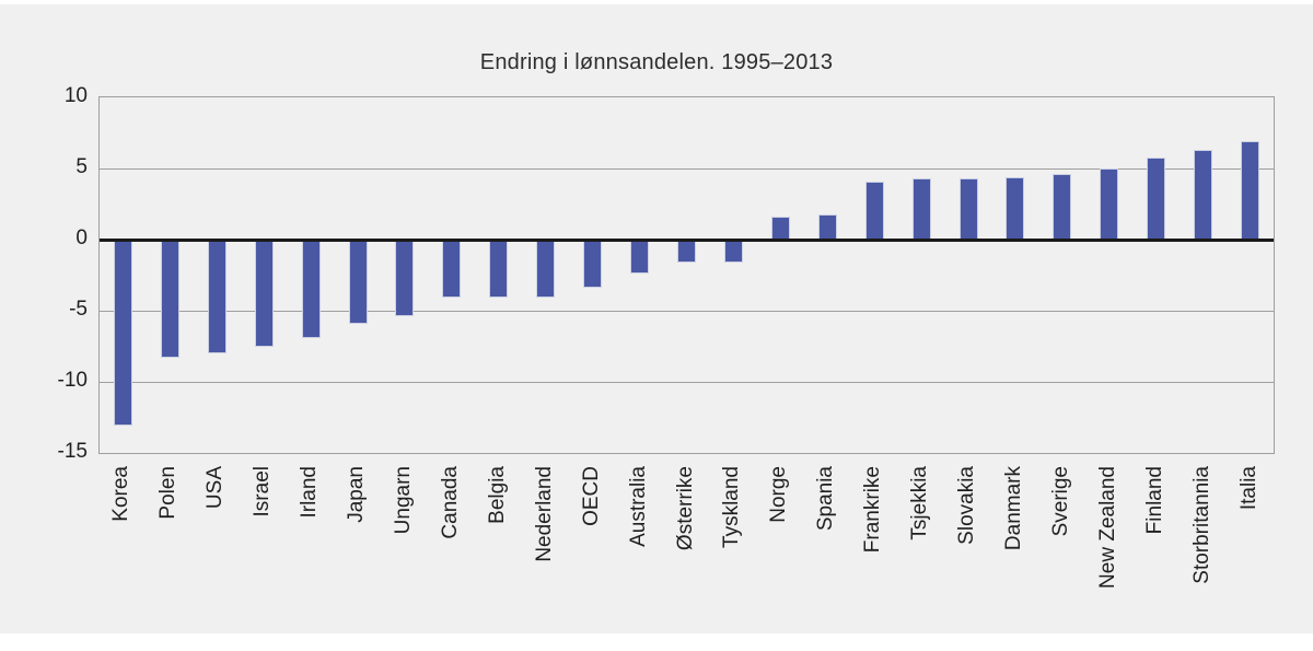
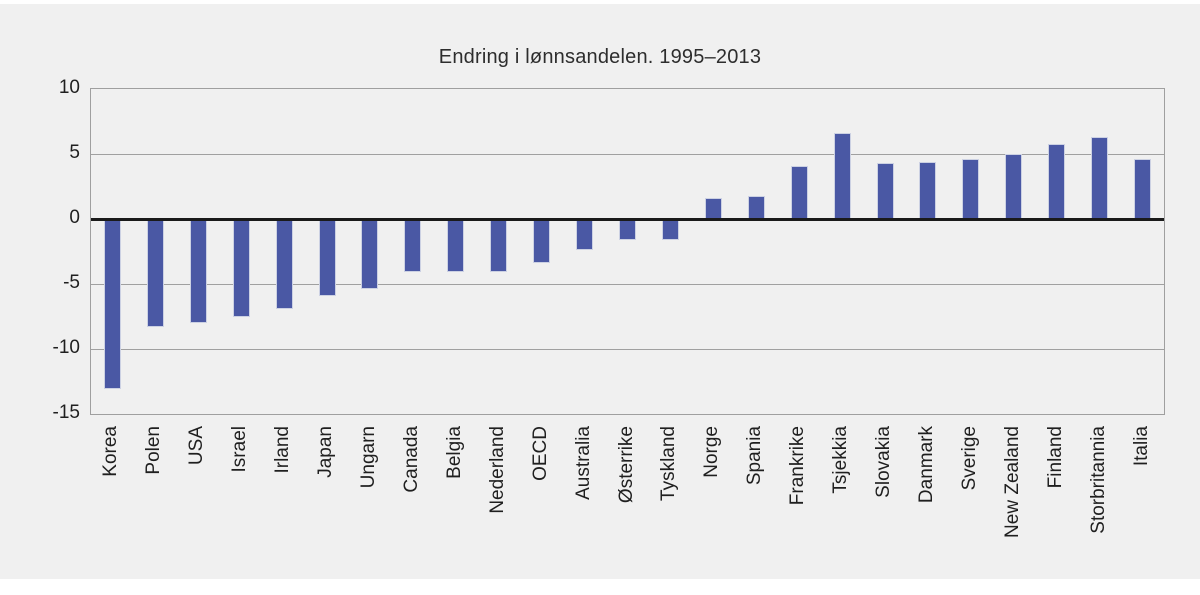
Tsjekkia: 4.3 -> 6.6
Italia: 6.9 -> 4.6
